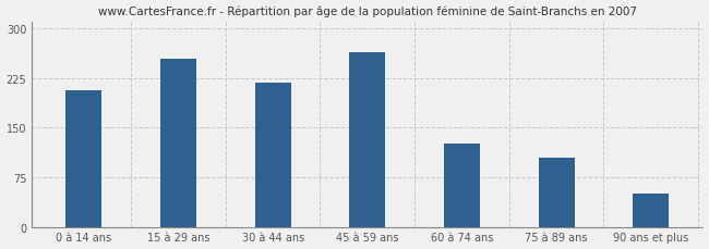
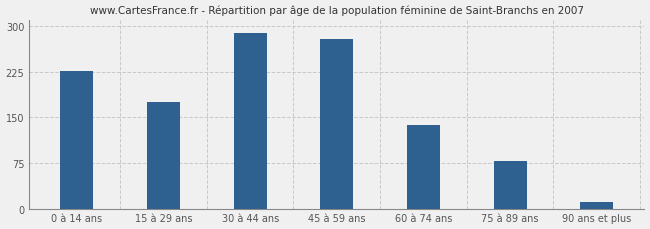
0 à 14 ans: 206 -> 226
15 à 29 ans: 254 -> 175
30 à 44 ans: 218 -> 288
45 à 59 ans: 264 -> 278
60 à 74 ans: 126 -> 138
75 à 89 ans: 104 -> 78
90 ans et plus: 50 -> 10
